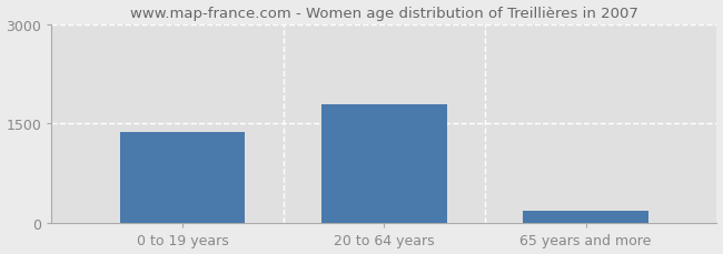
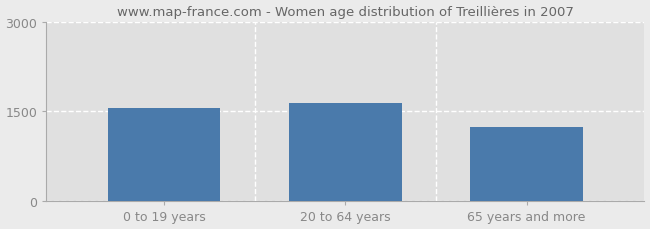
0 to 19 years: 1380 -> 1560
20 to 64 years: 1790 -> 1640
65 years and more: 190 -> 1240
